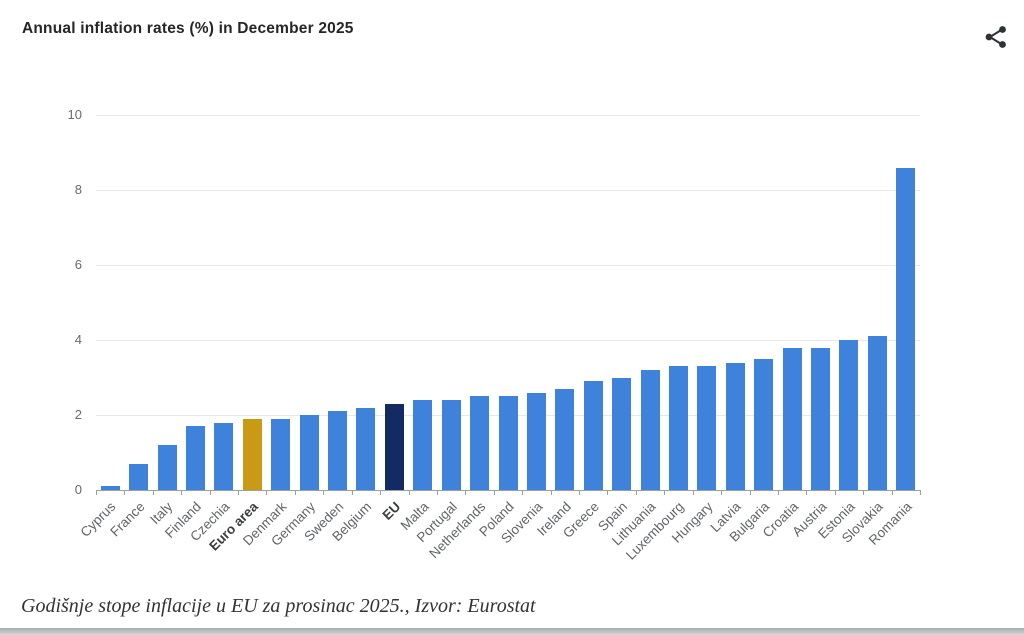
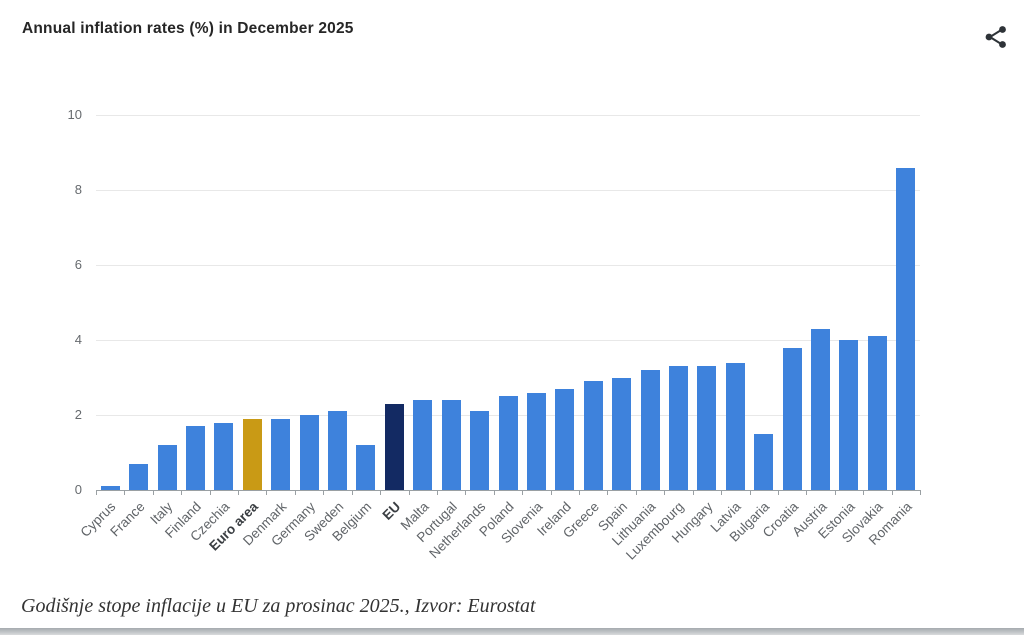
Belgium: 2.2 -> 1.2
Netherlands: 2.5 -> 2.1
Bulgaria: 3.5 -> 1.5
Austria: 3.8 -> 4.3
